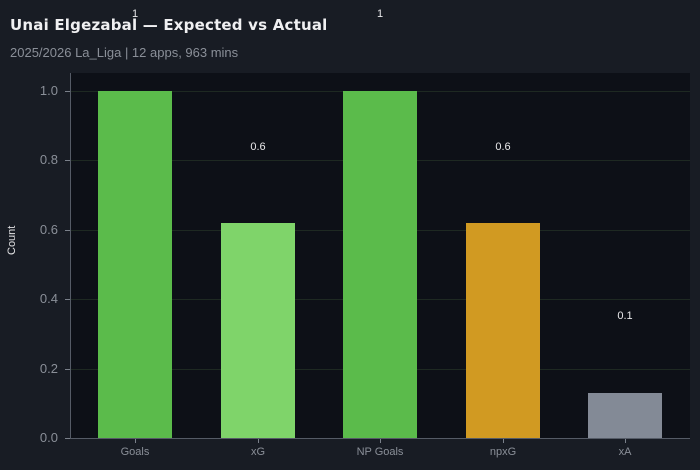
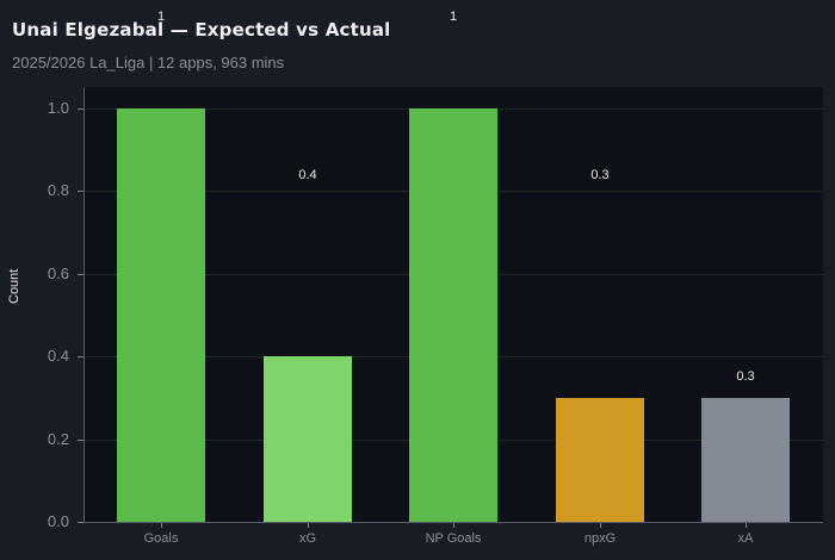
xG: 0.6 -> 0.4
npxG: 0.6 -> 0.3
xA: 0.1 -> 0.3
